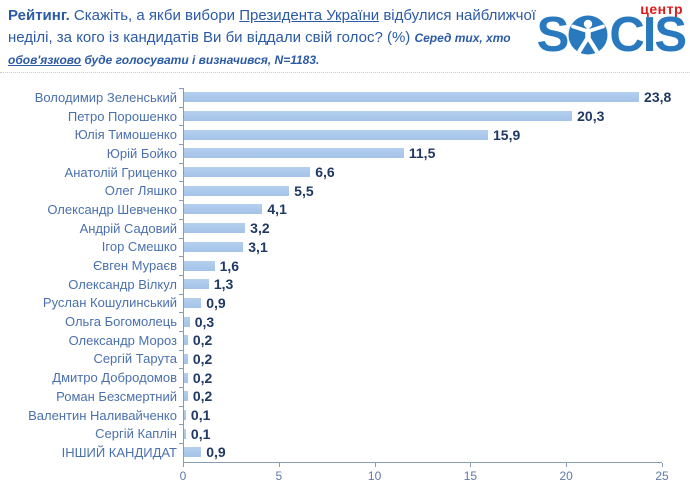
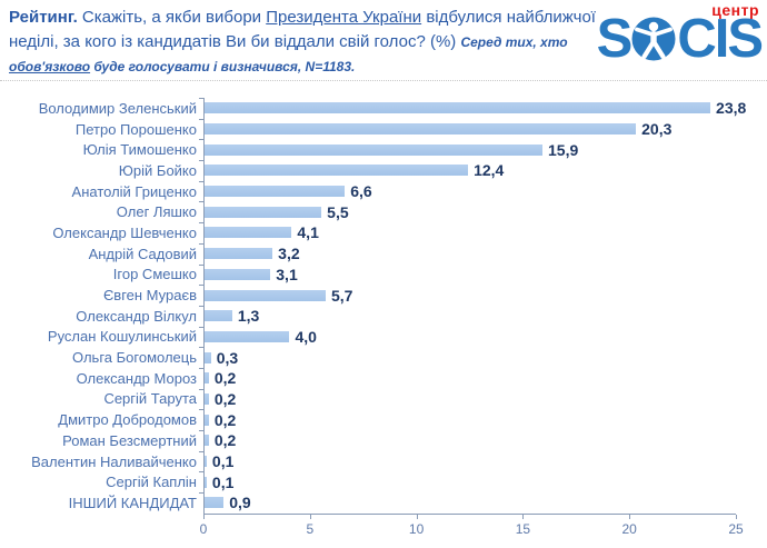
Юрій Бойко: 11,5 -> 12,4
Євген Мураєв: 1,6 -> 5,7
Руслан Кошулинський: 0,9 -> 4,0
